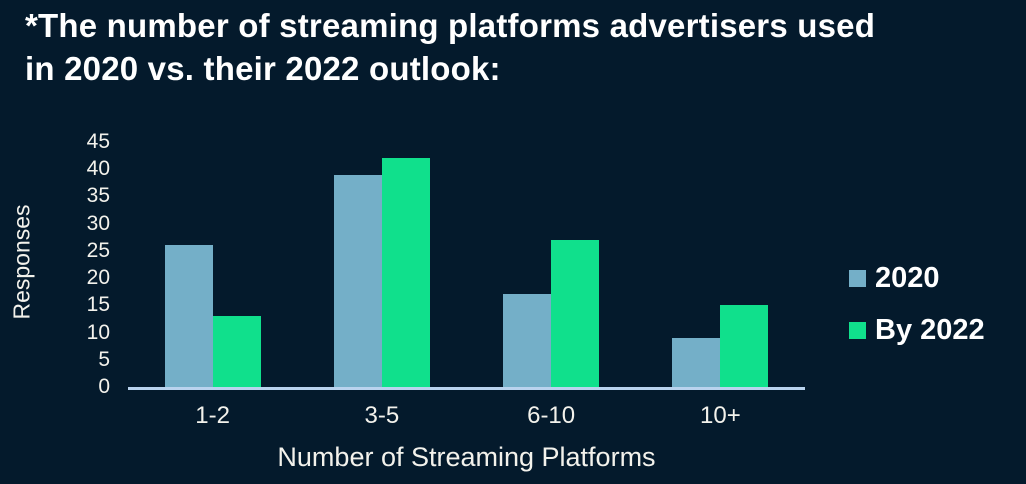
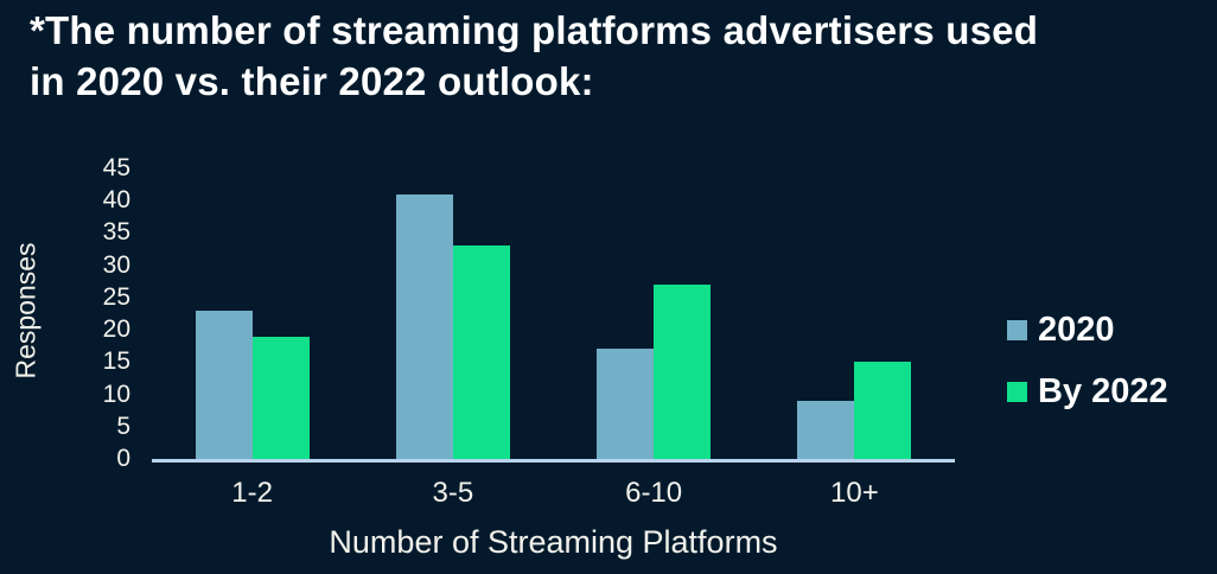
2020/1-2: 26 -> 23
By 2022/1-2: 13 -> 19
2020/3-5: 39 -> 41
By 2022/3-5: 42 -> 33
